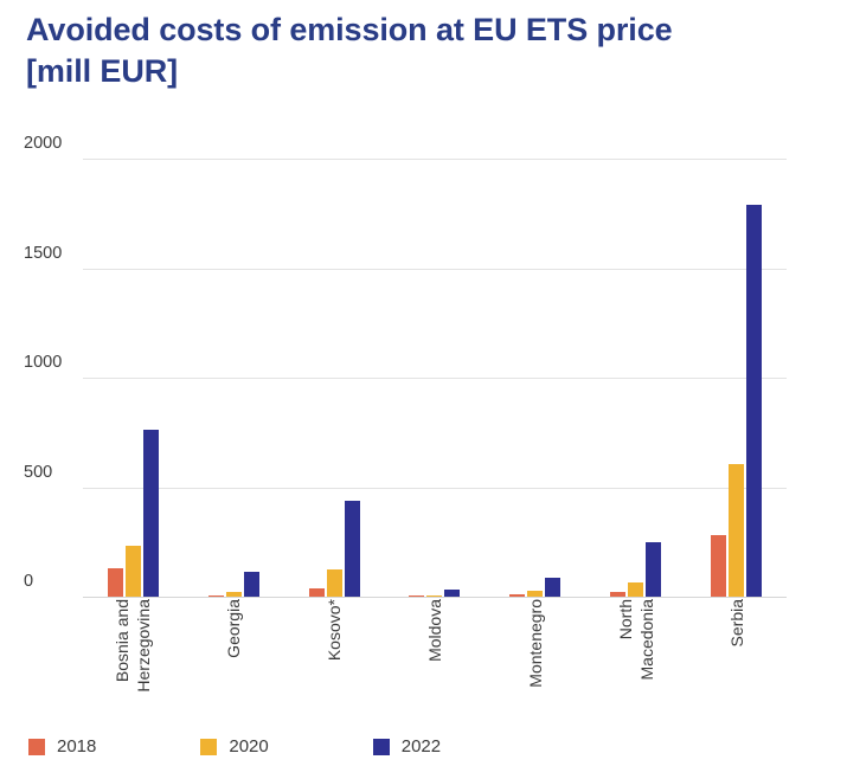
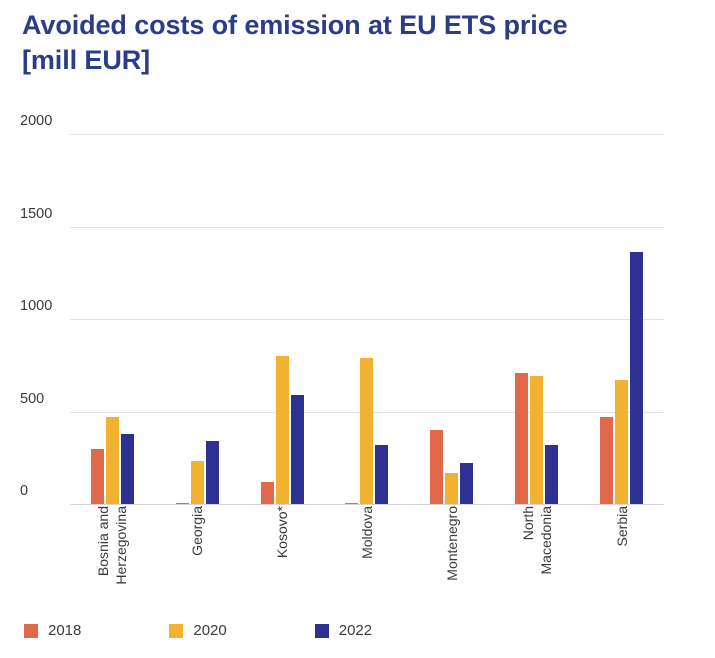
2018/Bosnia and Herzegovina: 130 -> 300
2020/Bosnia and Herzegovina: 240 -> 470
2022/Bosnia and Herzegovina: 760 -> 380
2020/Georgia: 20 -> 230
2022/Georgia: 120 -> 340
2018/Kosovo*: 40 -> 120
2020/Kosovo*: 120 -> 800
2022/Kosovo*: 440 -> 590
2020/Moldova: 10 -> 790
2022/Moldova: 40 -> 320
2018/Montenegro: 10 -> 400
2020/Montenegro: 20 -> 170
2022/Montenegro: 80 -> 220
2018/North Macedonia: 20 -> 710
2020/North Macedonia: 60 -> 690
2022/North Macedonia: 250 -> 320
2018/Serbia: 280 -> 470
2020/Serbia: 600 -> 670
2022/Serbia: 1790 -> 1360
